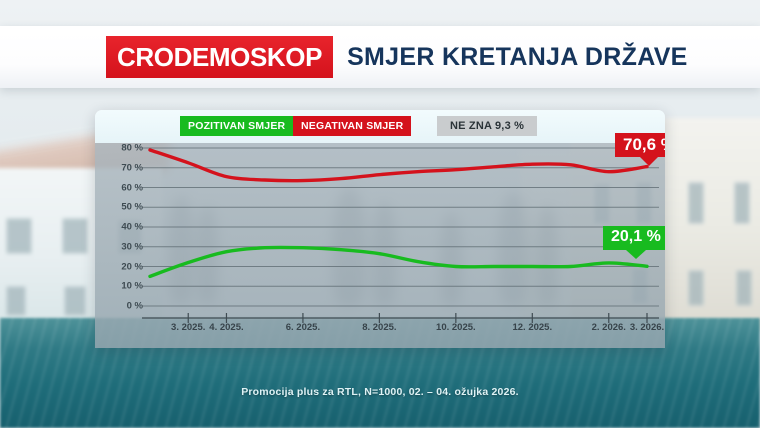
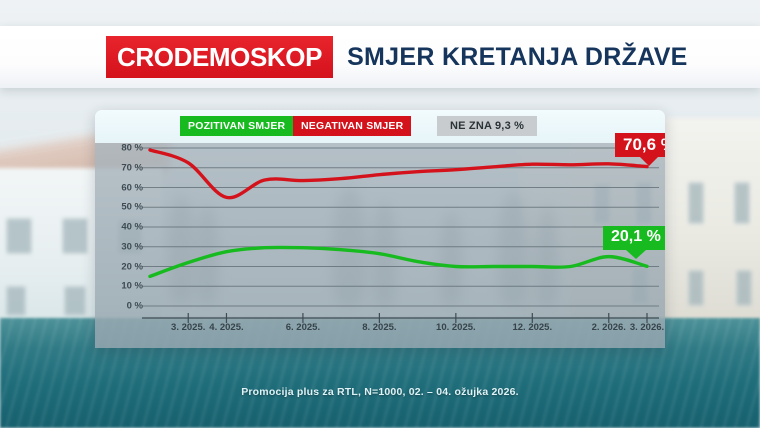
NEGATIVAN SMJER/4. 2025.: 66% -> 55%
NEGATIVAN SMJER/2. 2026.: 68% -> 72%
POZITIVAN SMJER/2. 2026.: 22% -> 25%
